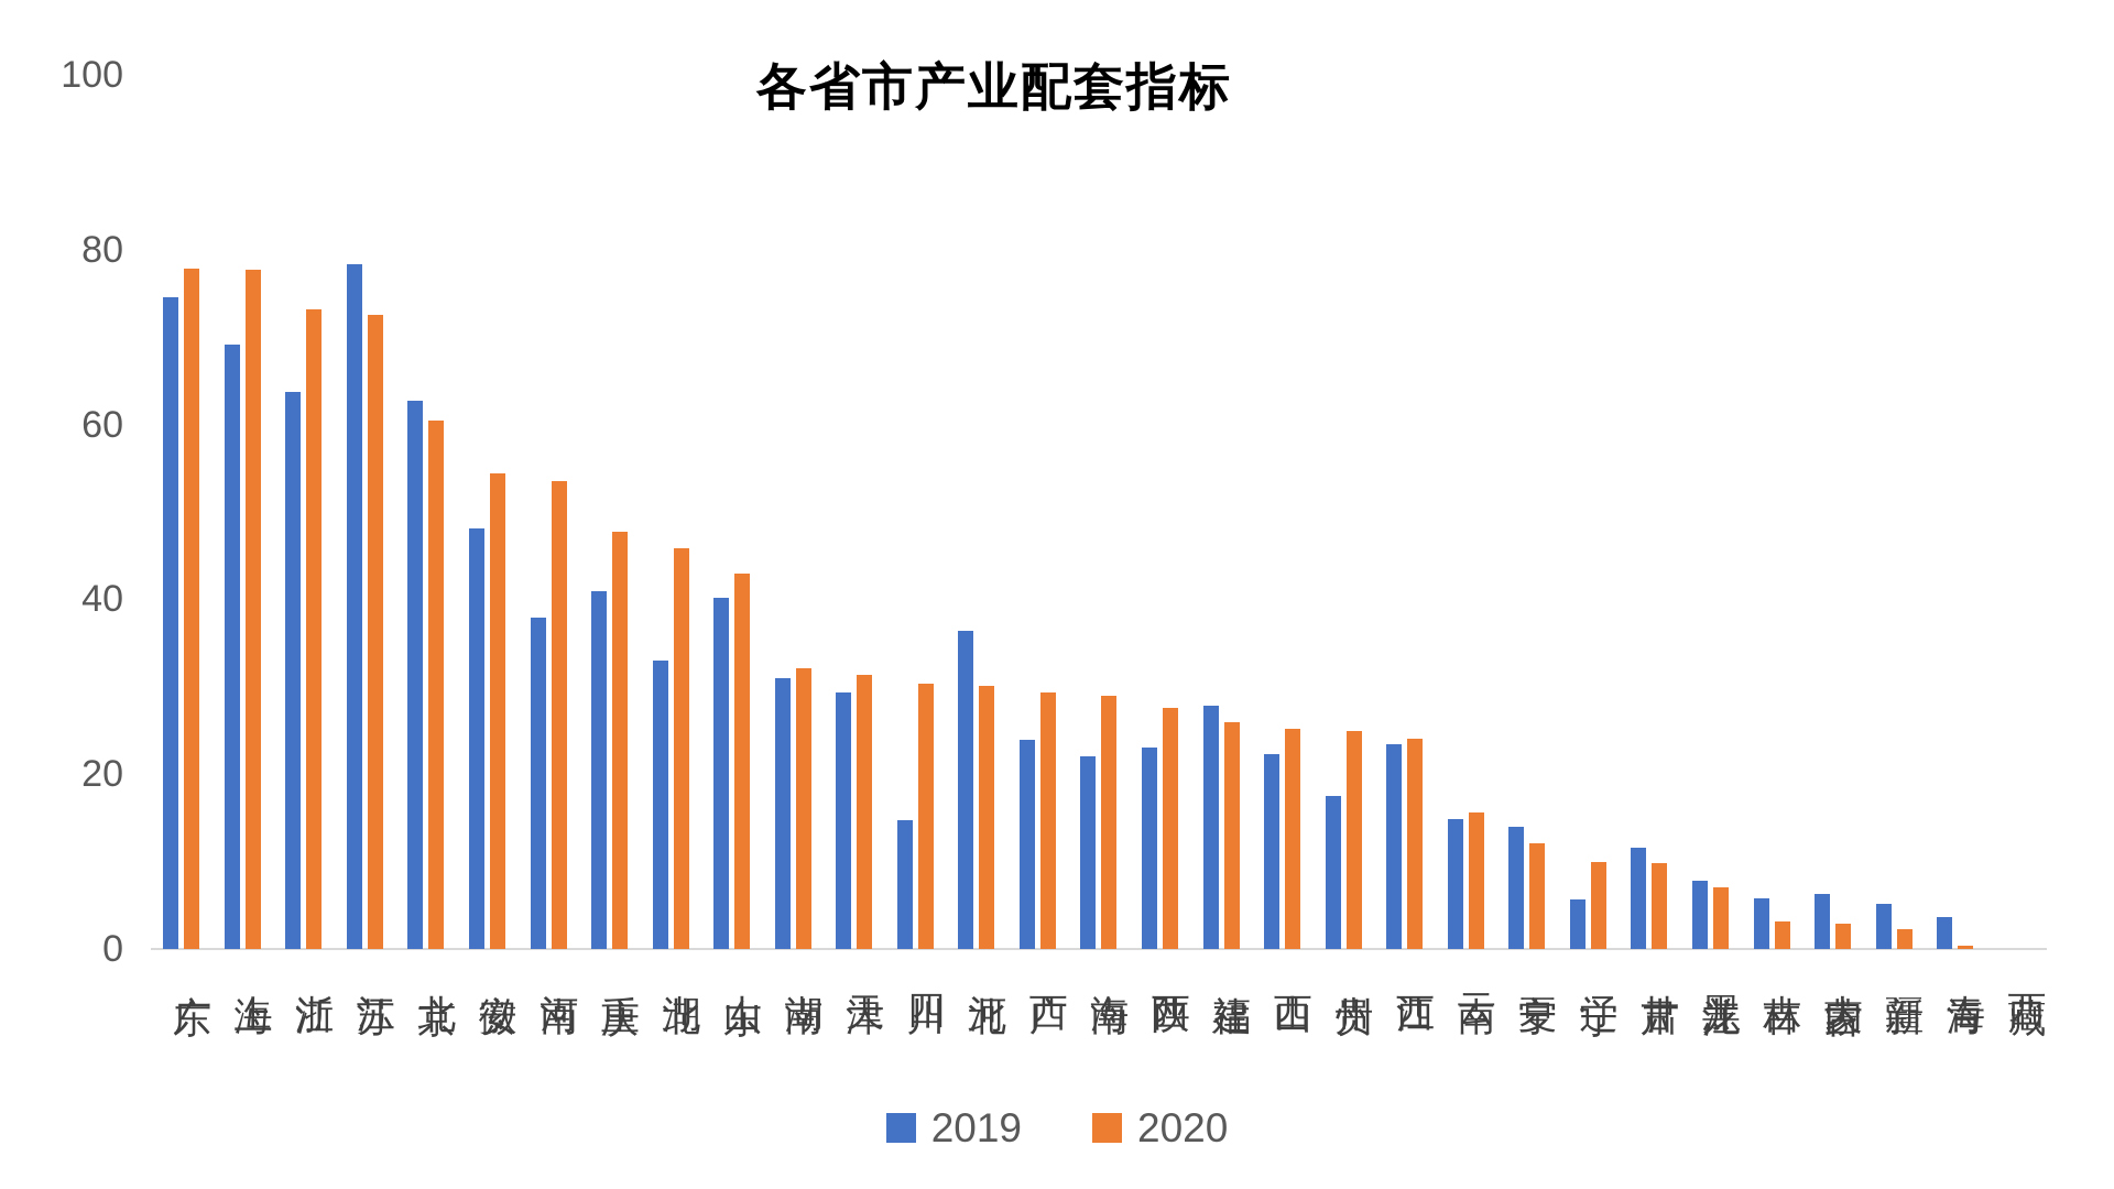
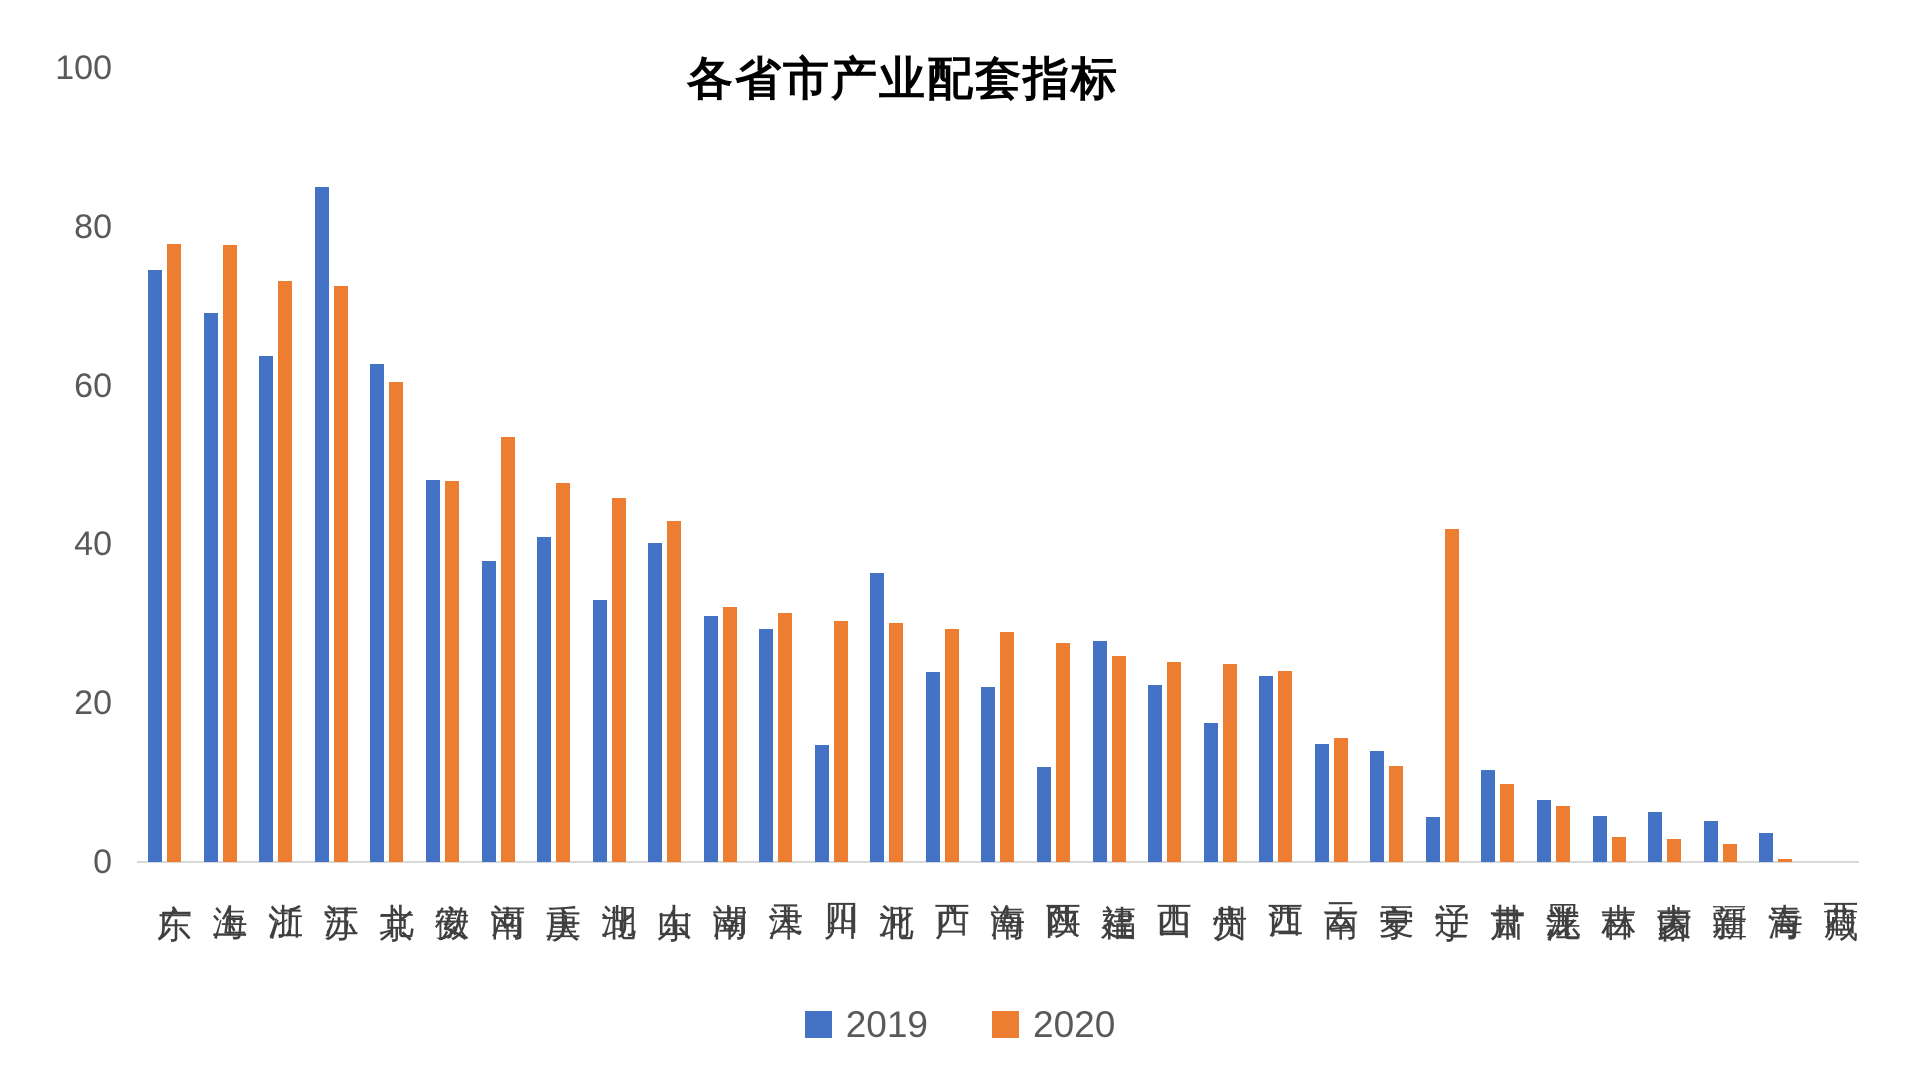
2019/江苏: 78 -> 85
2020/安徽: 54 -> 48
2019/陕西: 23 -> 12
2020/辽宁: 10 -> 42
